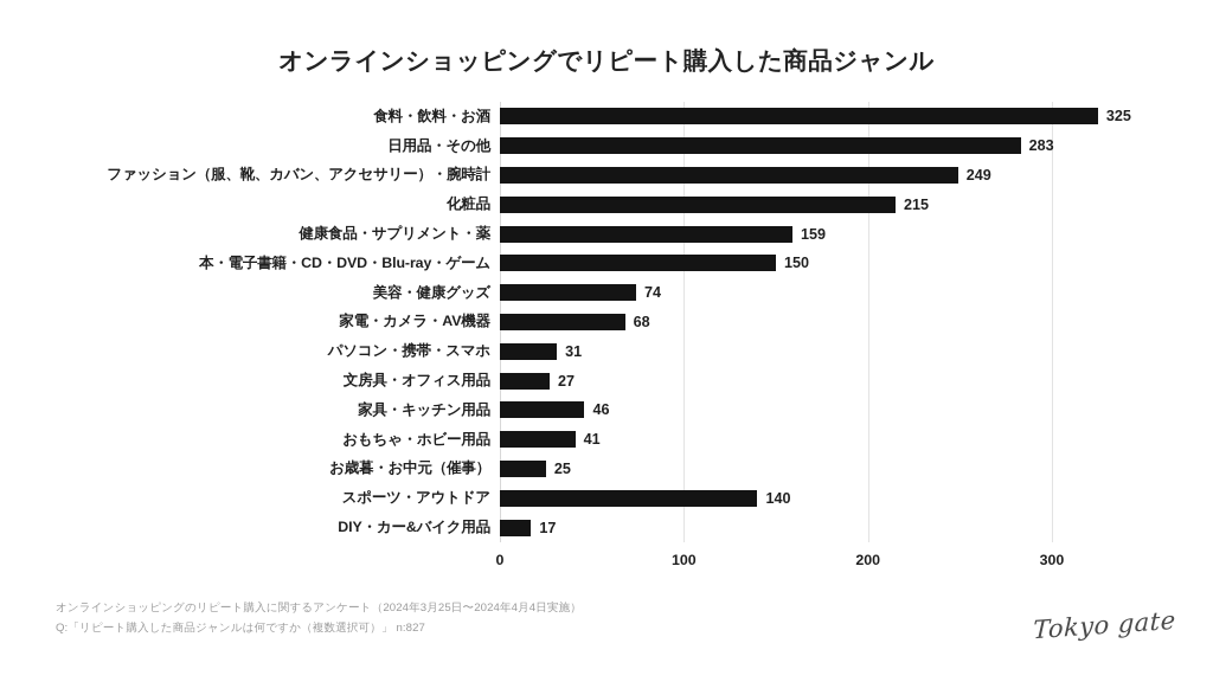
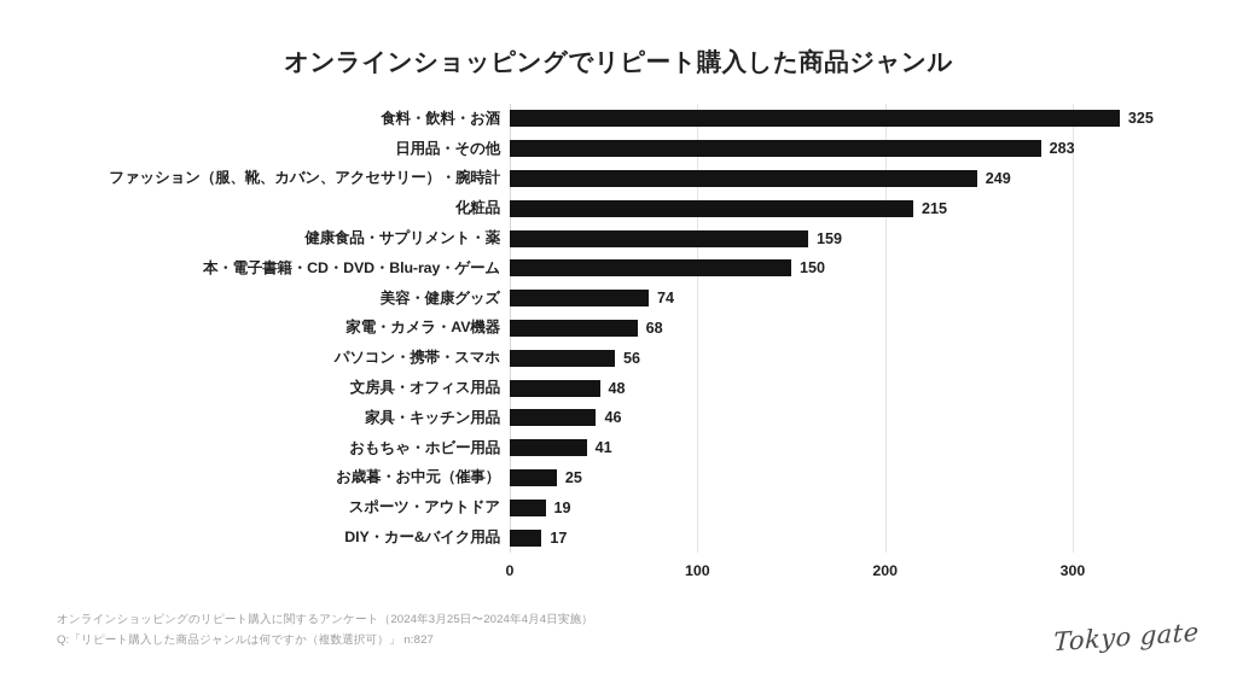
パソコン・携帯・スマホ: 31 -> 56
文房具・オフィス用品: 27 -> 48
スポーツ・アウトドア: 140 -> 19
